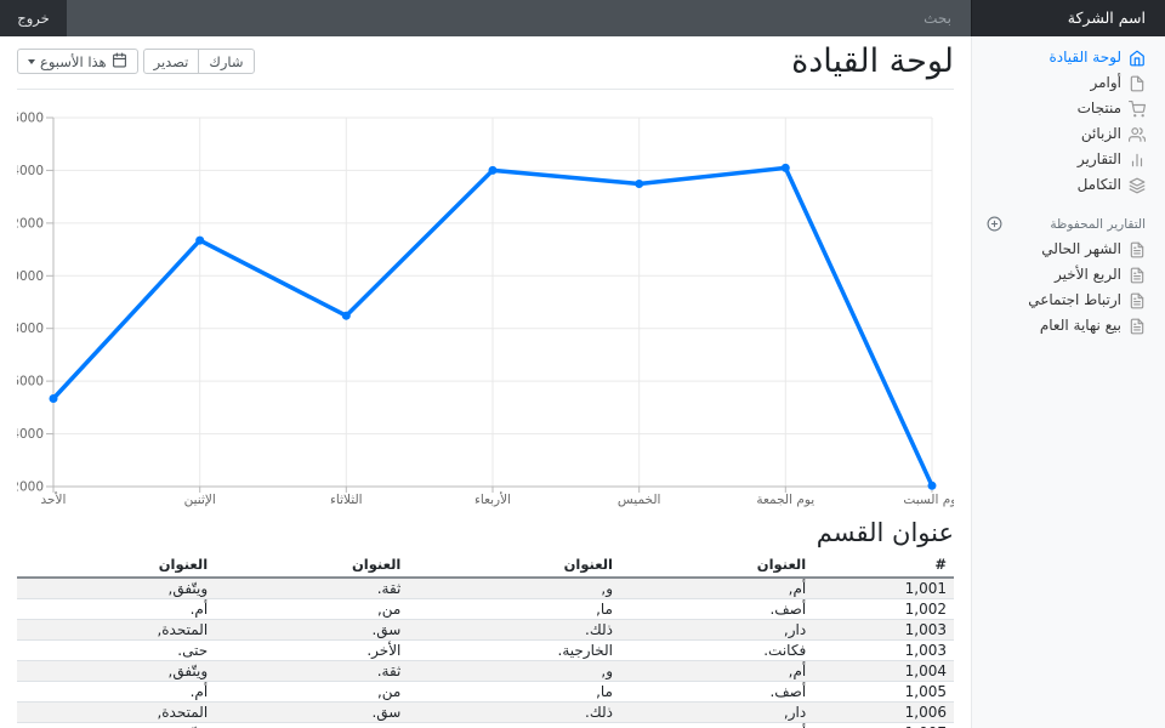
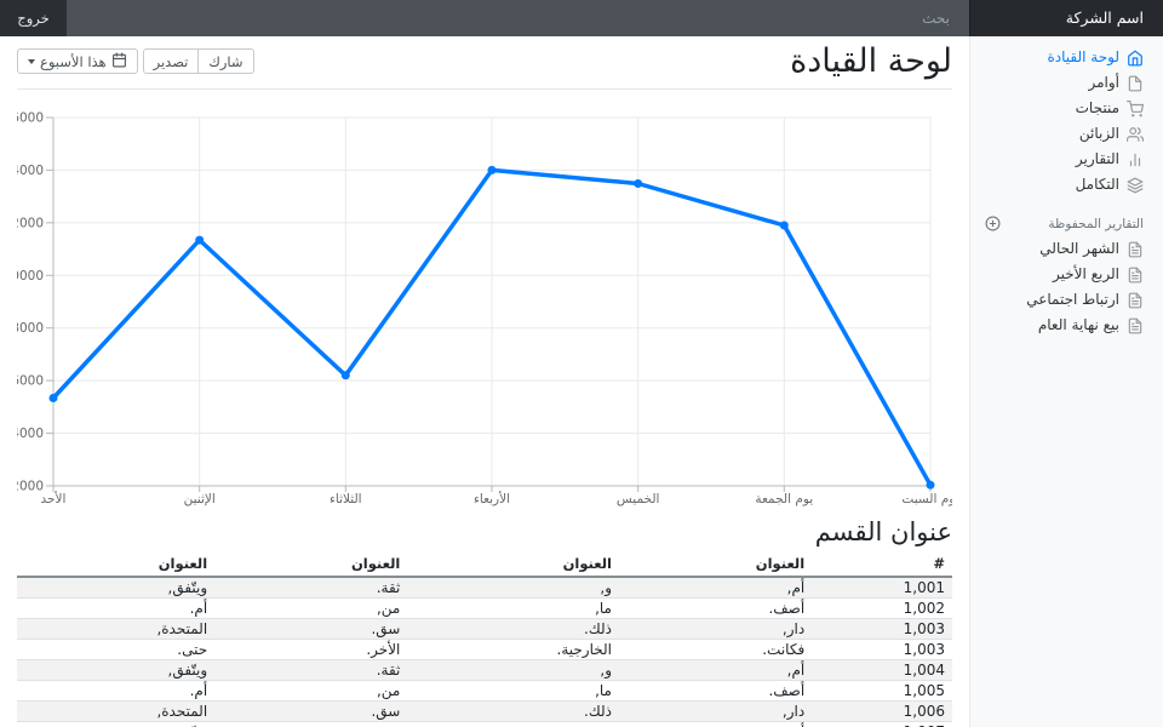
الثلاثاء: 18500 -> 16200
يوم الجمعة: 24100 -> 21900
